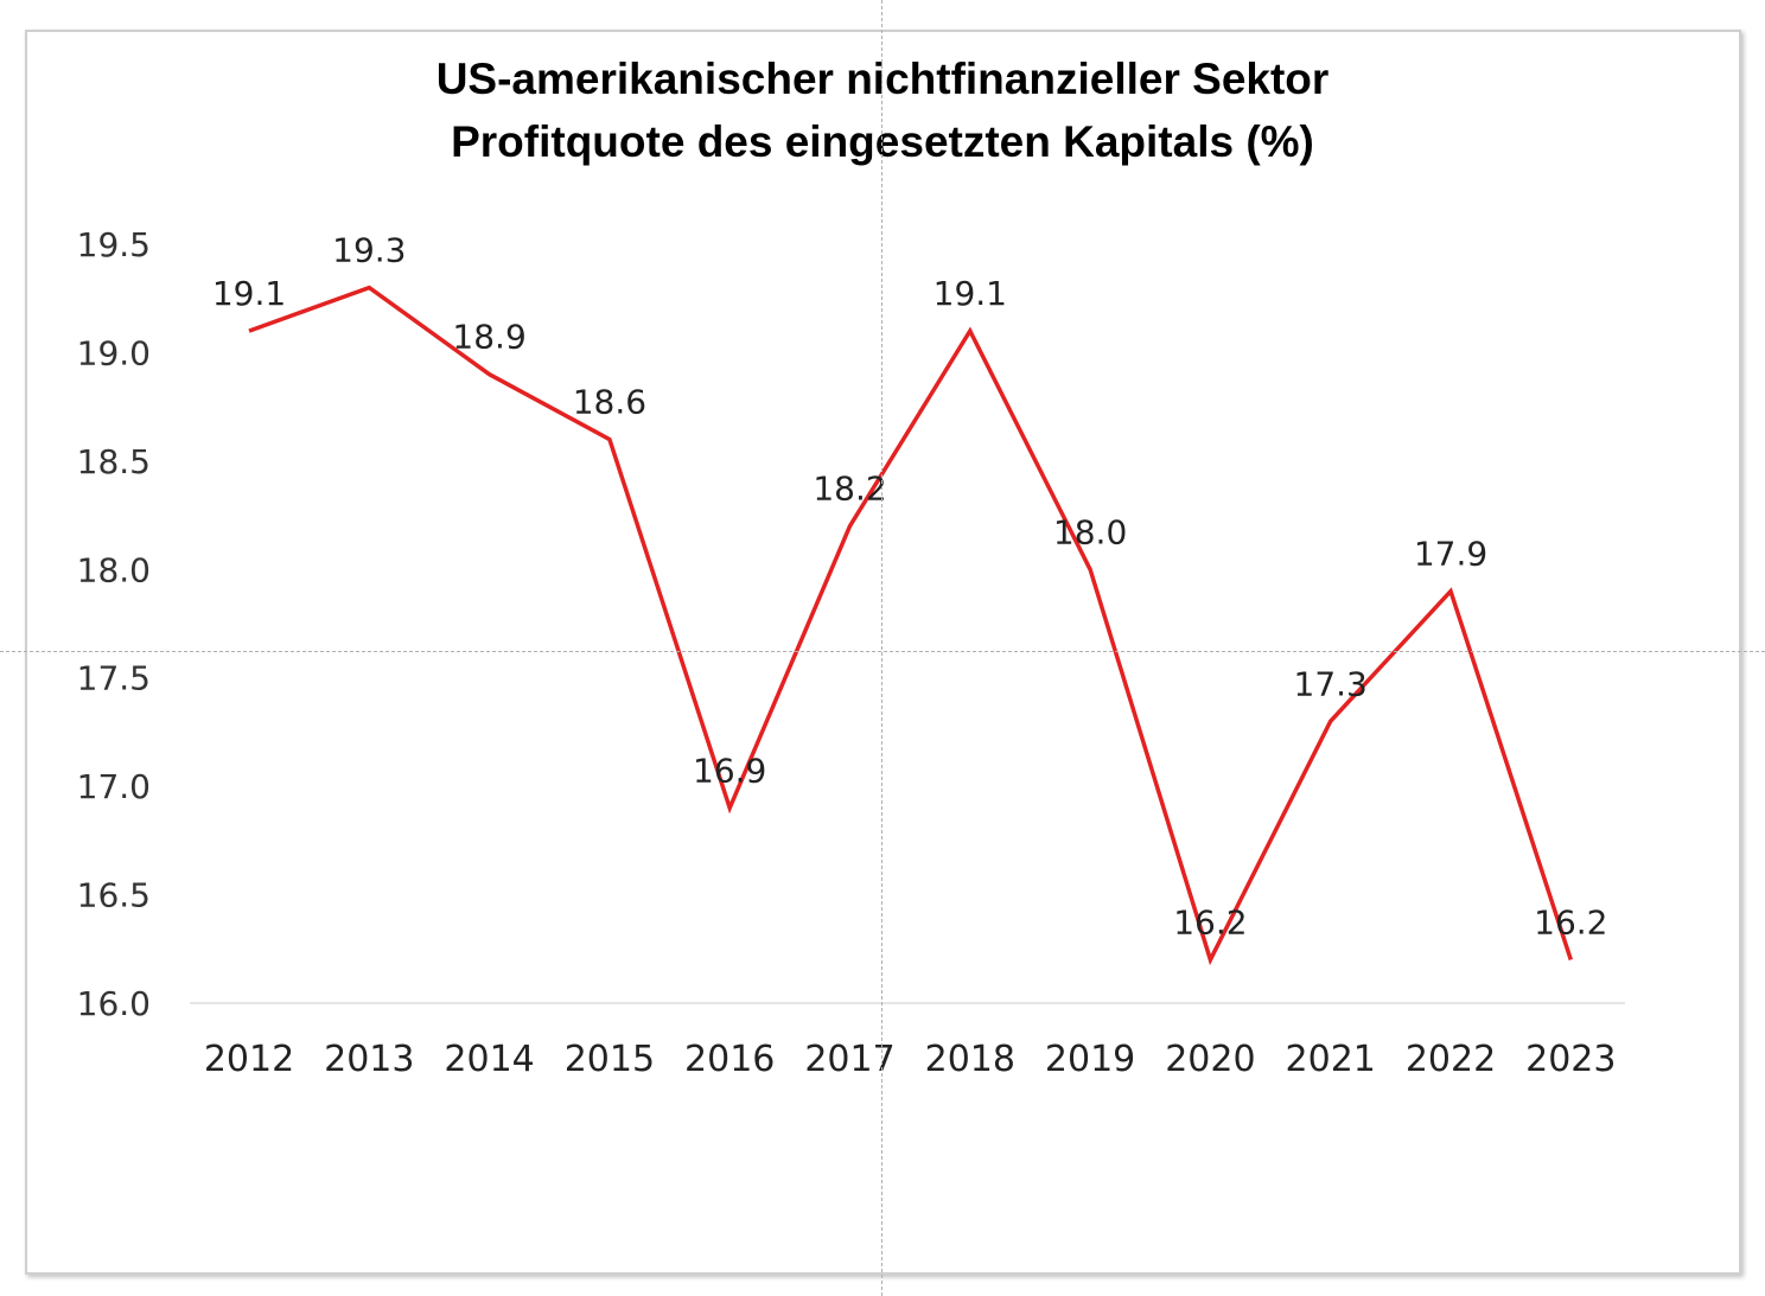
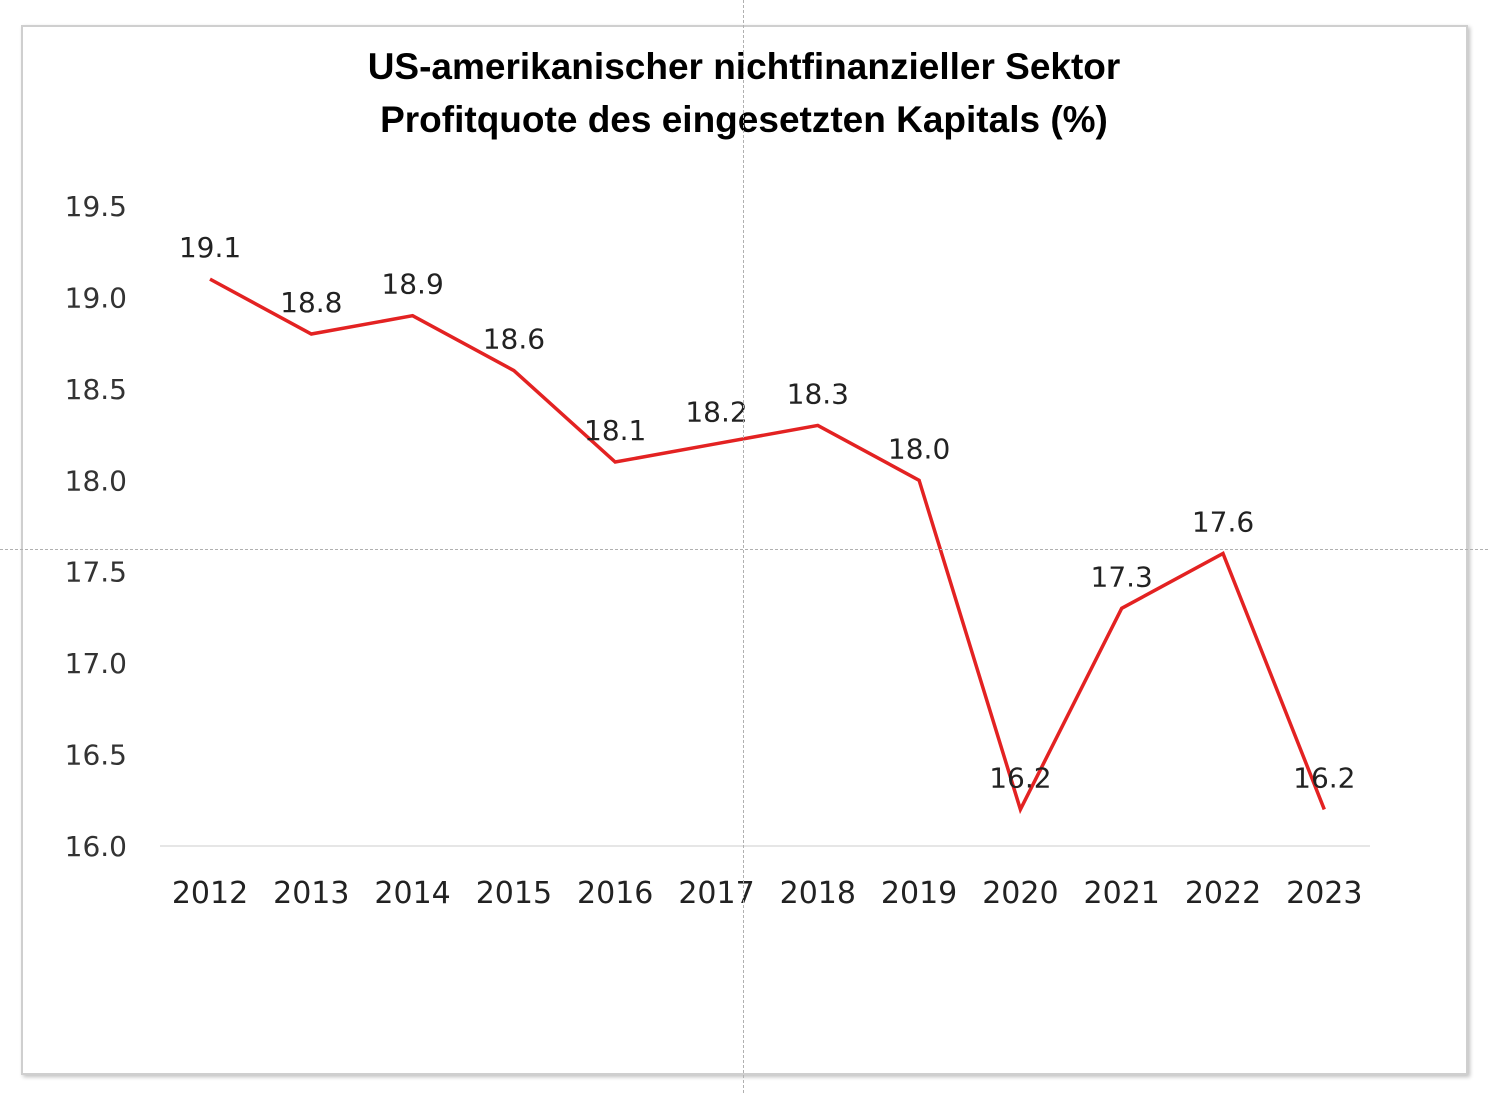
2013: 19.3 -> 18.8
2016: 16.9 -> 18.1
2018: 19.1 -> 18.3
2022: 17.9 -> 17.6
